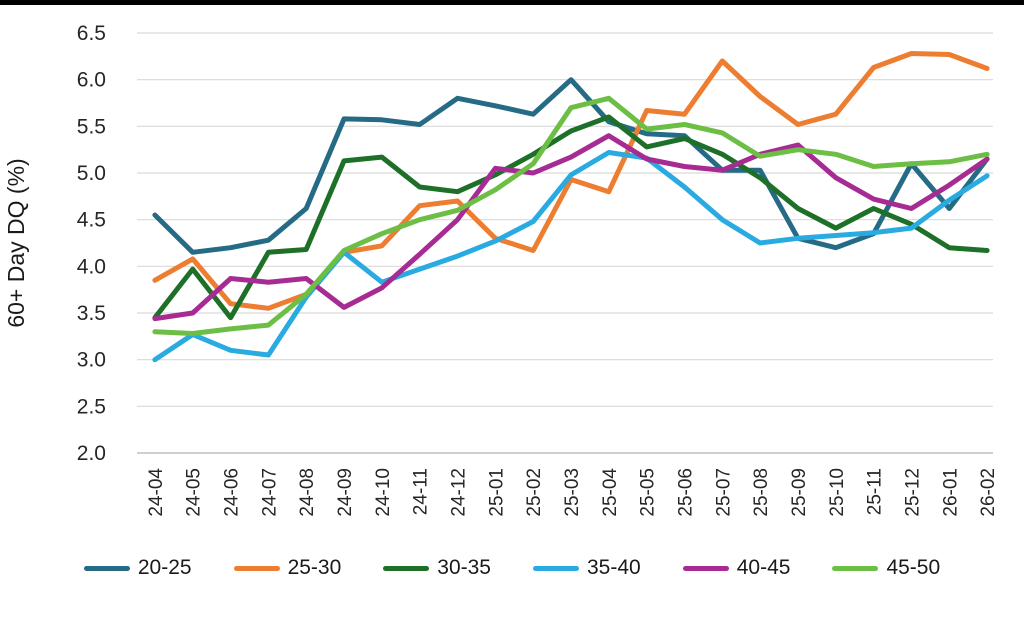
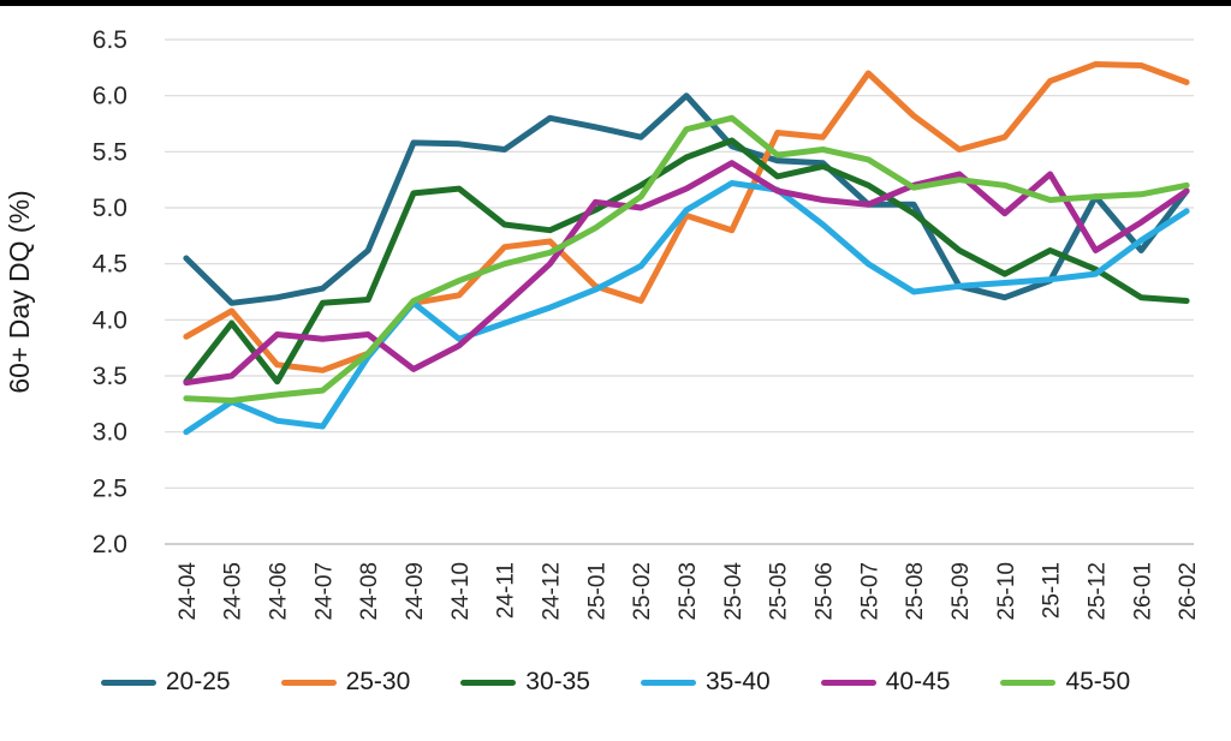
40-45/25-11: 4.7 -> 5.3
